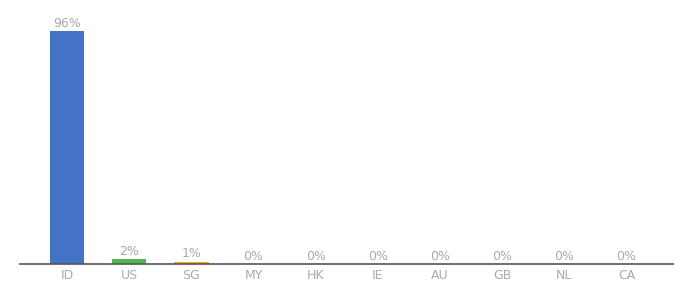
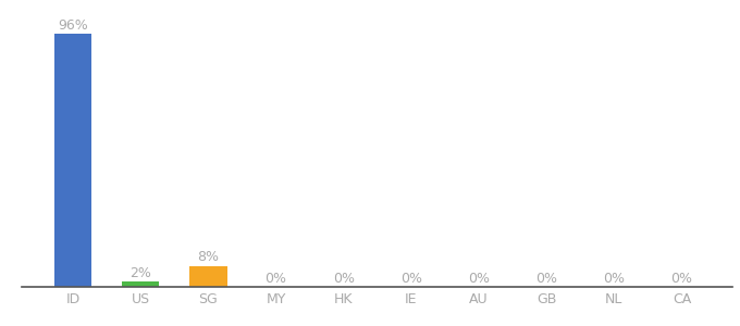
SG: 1% -> 8%
